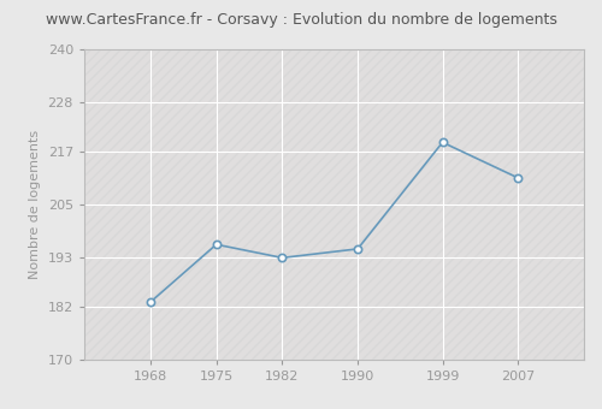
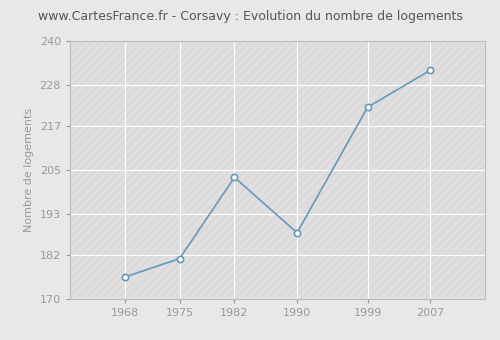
1968: 183 -> 176
1975: 196 -> 181
1982: 193 -> 203
1990: 195 -> 188
1999: 219 -> 222
2007: 211 -> 232
